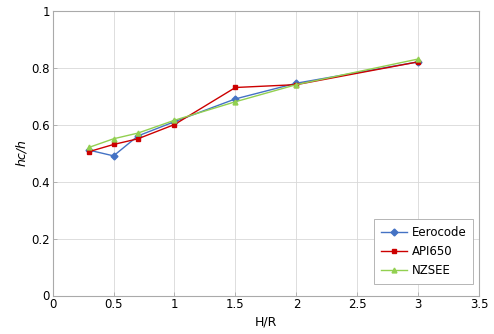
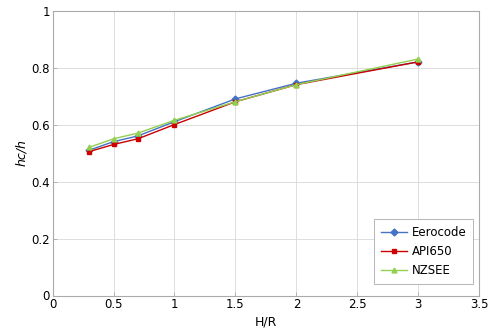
Eerocode/0.5: 0.490 -> 0.540
API650/1.5: 0.730 -> 0.680
